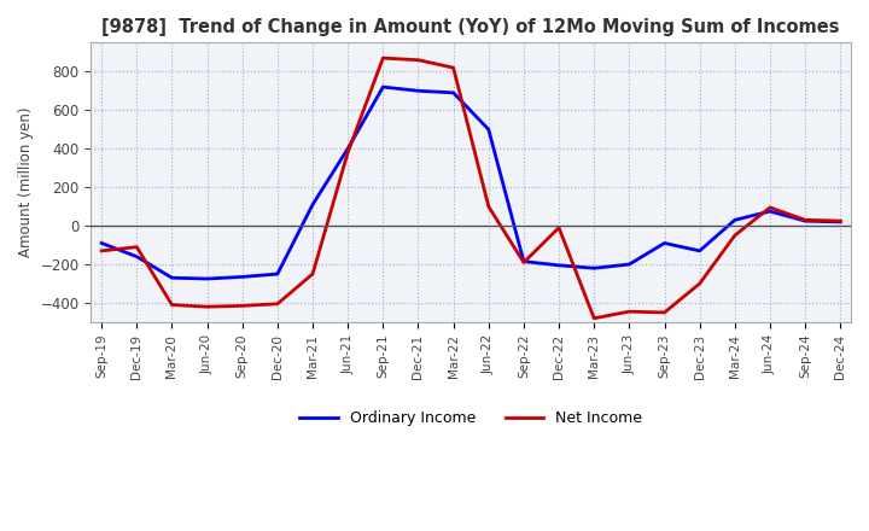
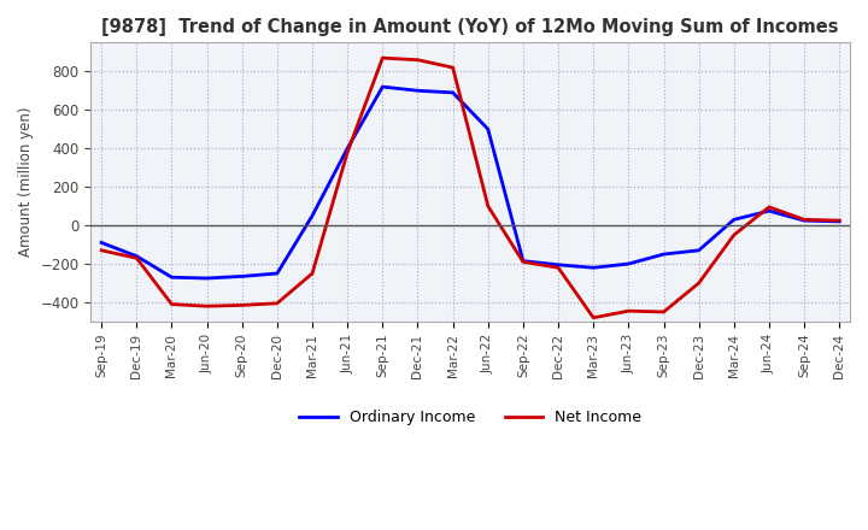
Net Income/Dec-19: -110 -> -170
Ordinary Income/Mar-21: 110 -> 50
Net Income/Dec-22: -10 -> -220
Ordinary Income/Sep-23: -90 -> -150
